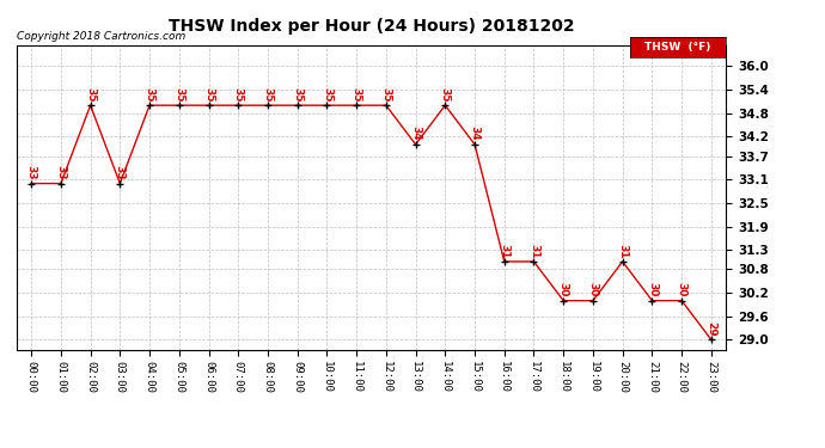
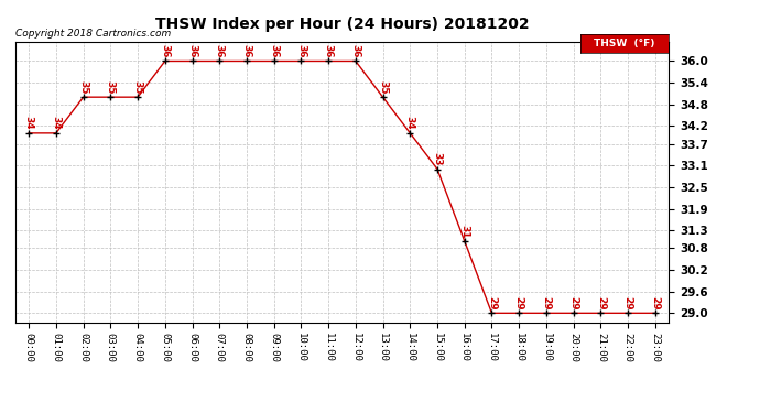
00:00: 33 -> 34
01:00: 33 -> 34
03:00: 33 -> 35
05:00: 35 -> 36
06:00: 35 -> 36
07:00: 35 -> 36
08:00: 35 -> 36
09:00: 35 -> 36
10:00: 35 -> 36
11:00: 35 -> 36
12:00: 35 -> 36
13:00: 34 -> 35
14:00: 35 -> 34
15:00: 34 -> 33
17:00: 31 -> 29
18:00: 30 -> 29
19:00: 30 -> 29
20:00: 31 -> 29
21:00: 30 -> 29
22:00: 30 -> 29
